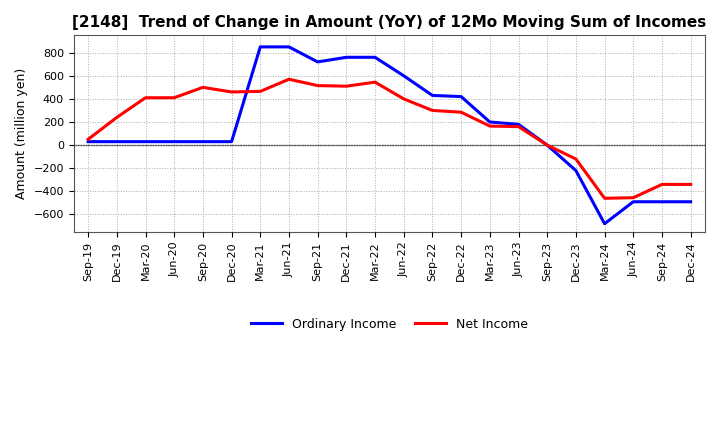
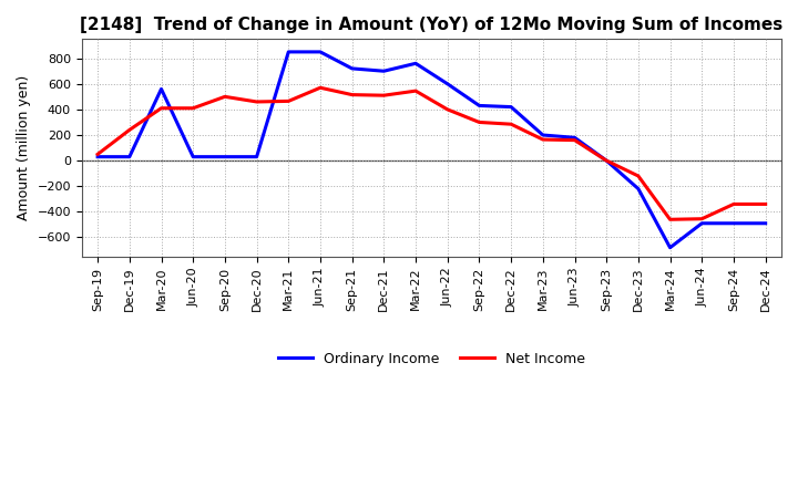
Ordinary Income/Mar-20: 30 -> 560
Ordinary Income/Dec-21: 760 -> 700
